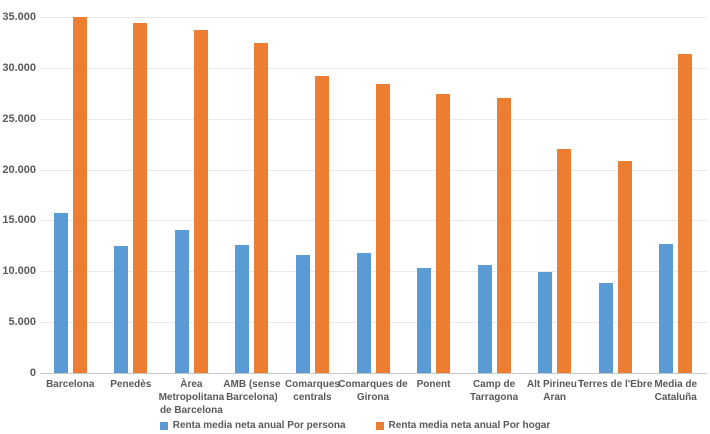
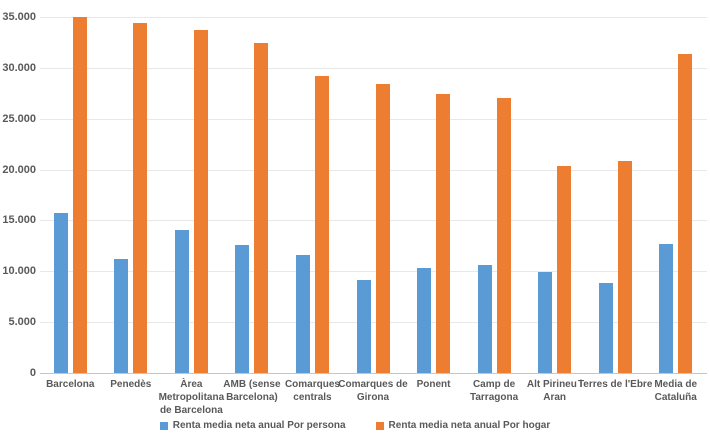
Renta media neta anual Por persona/Penedès: 12500 -> 11200
Renta media neta anual Por persona/Comarques de Girona: 11800 -> 9100
Renta media neta anual Por hogar/Alt Pirineu i Aran: 22000 -> 20400
